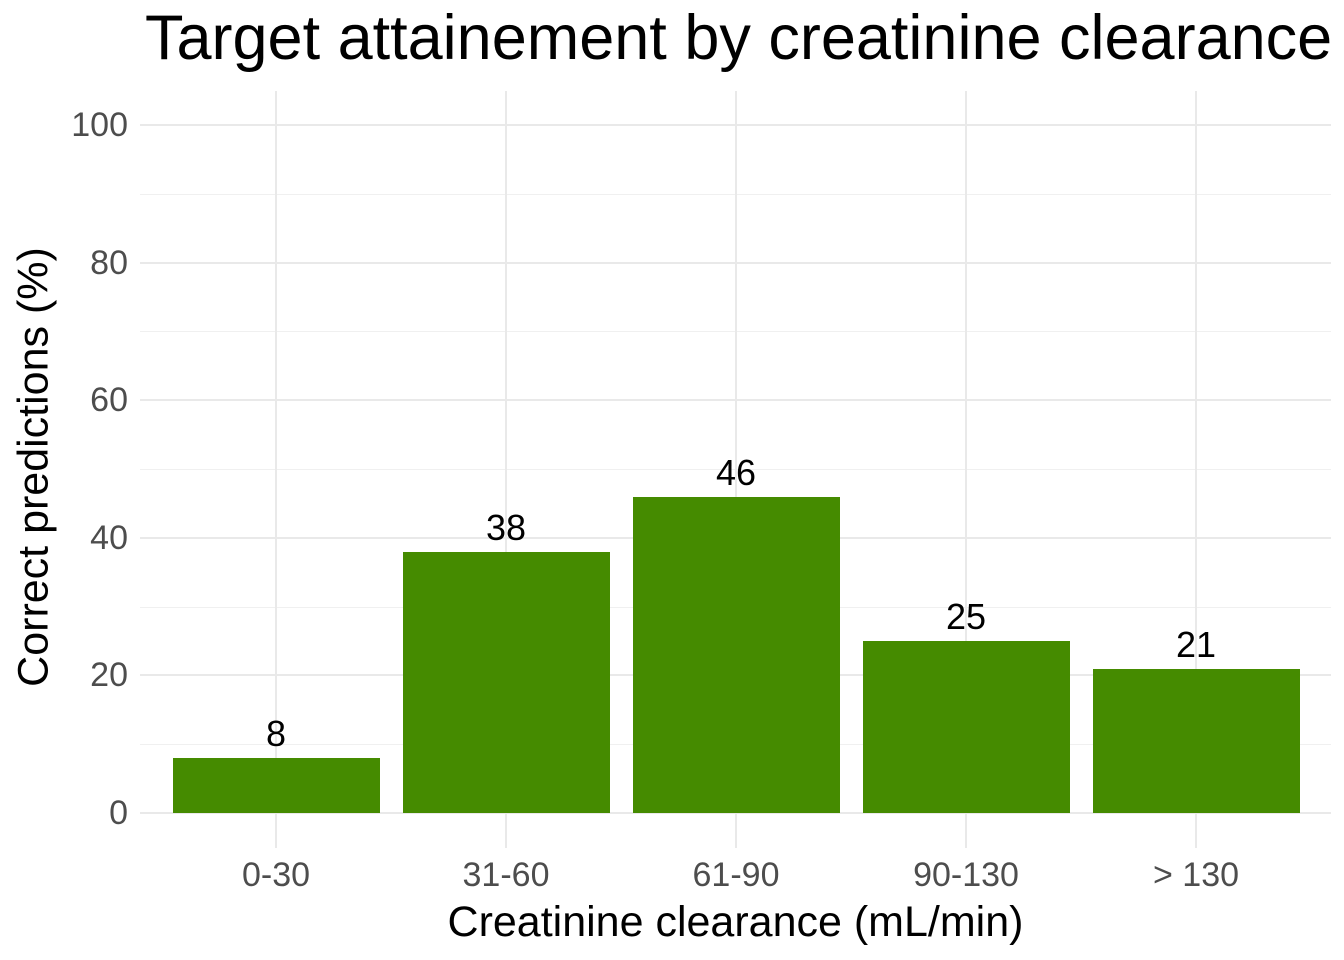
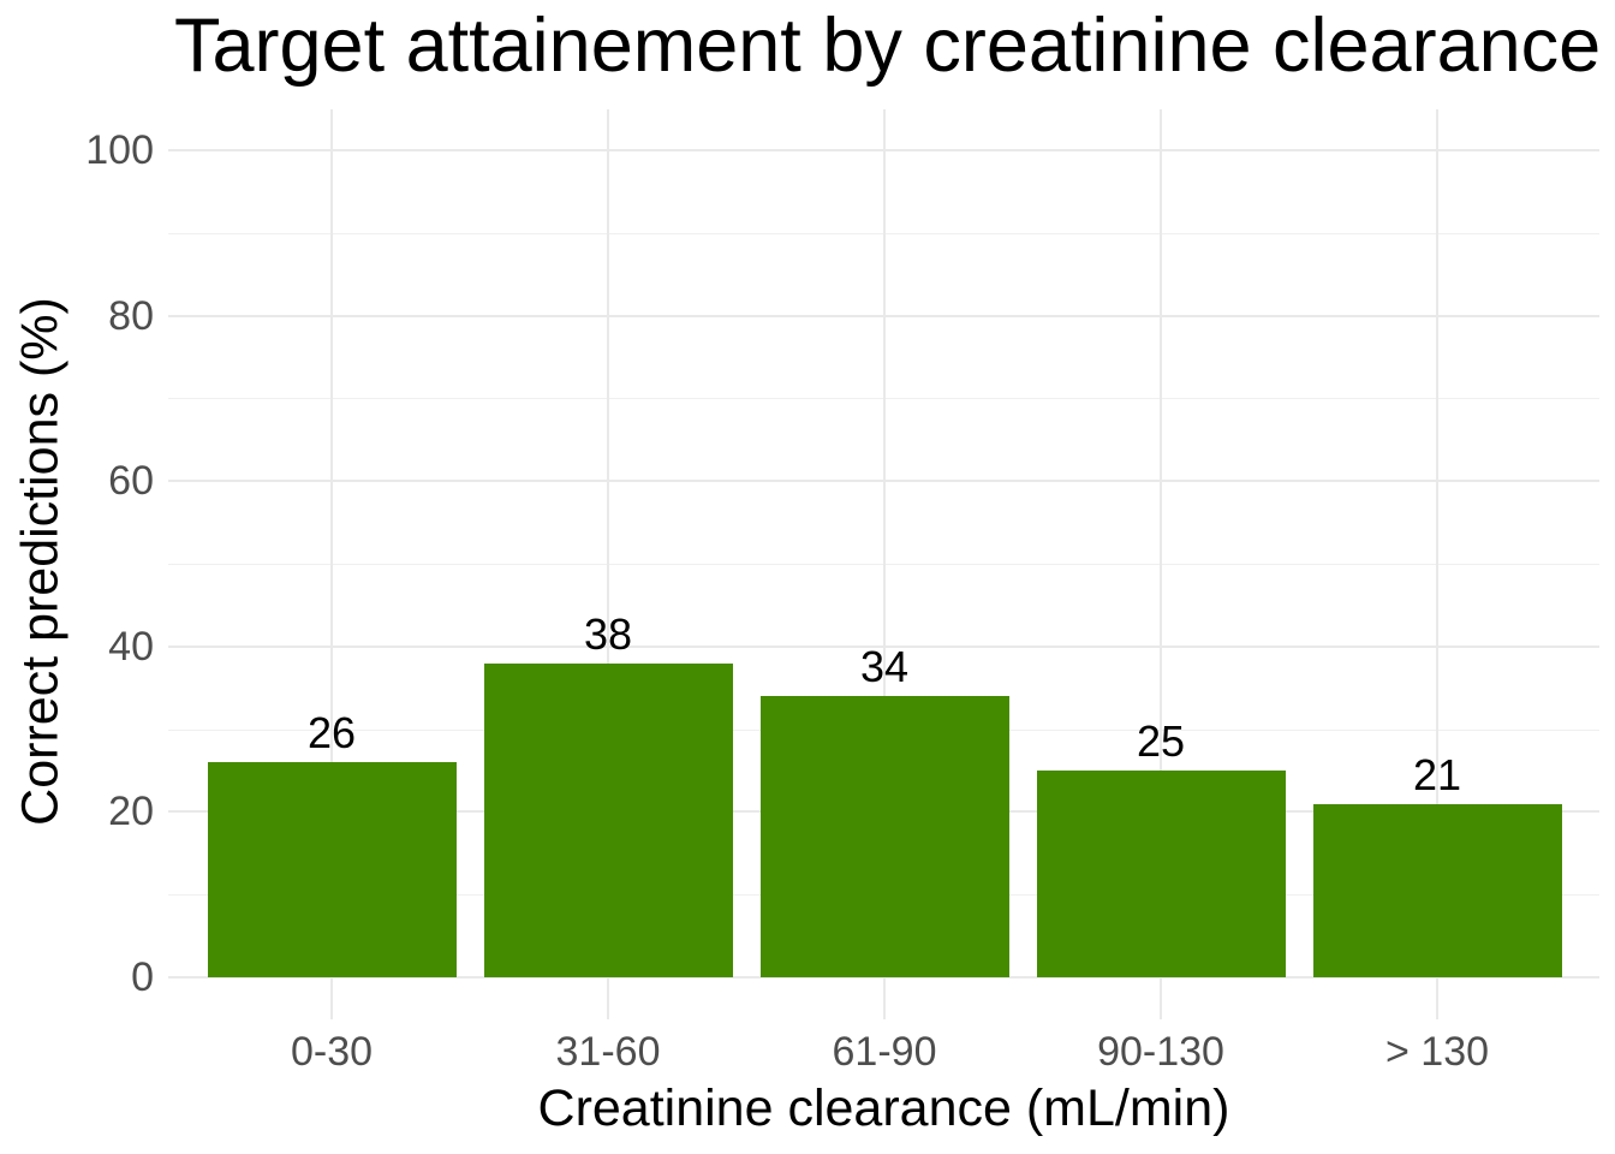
0-30: 8 -> 26
61-90: 46 -> 34
